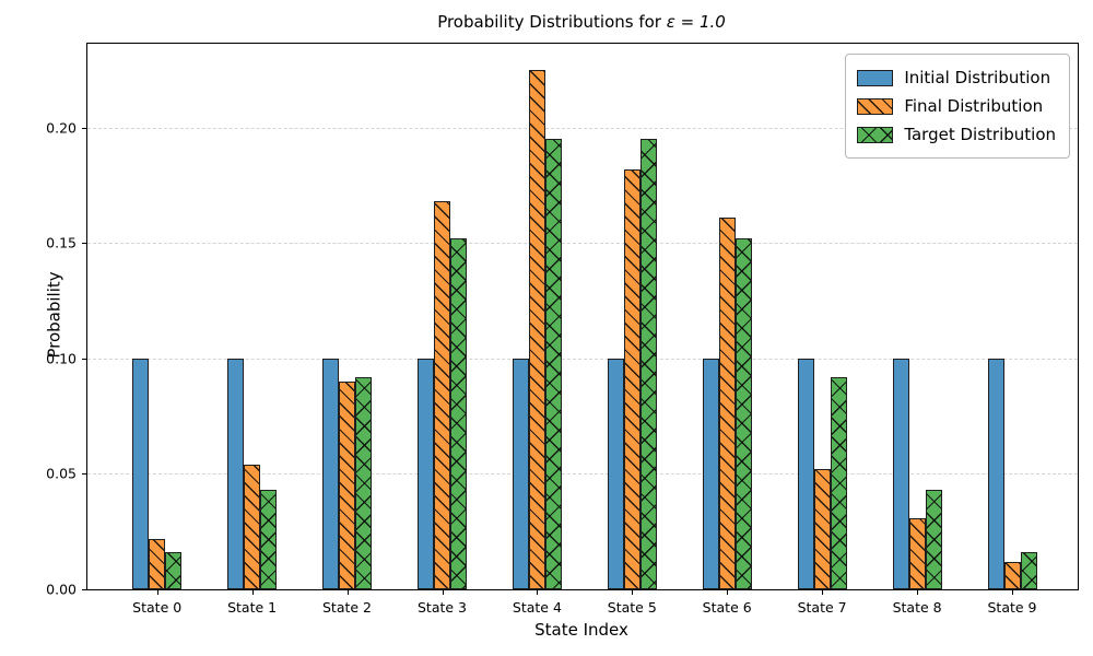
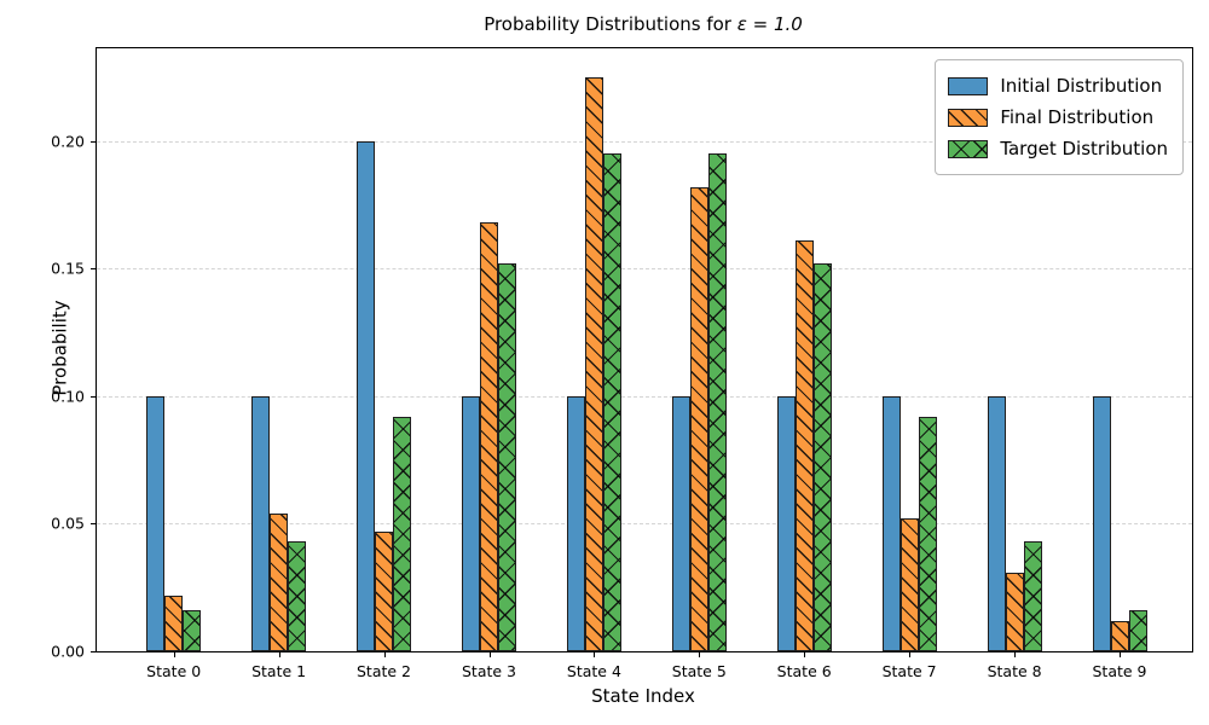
Initial Distribution/State 2: 0.1 -> 0.2
Final Distribution/State 2: 0.090 -> 0.047
